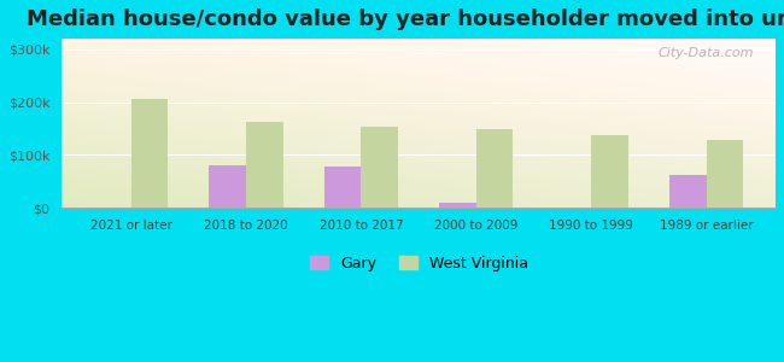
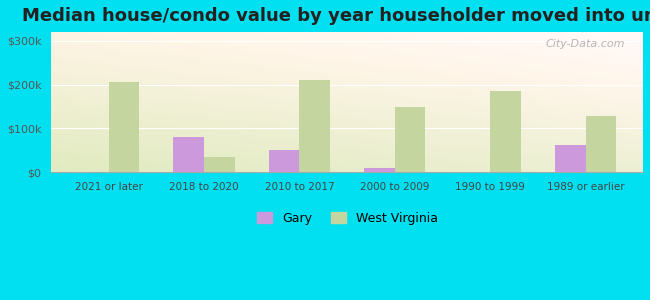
West Virginia/2018 to 2020: $163k -> $35k
Gary/2010 to 2017: $78k -> $50k
West Virginia/2010 to 2017: $153k -> $210k
West Virginia/1990 to 1999: $137k -> $185k
